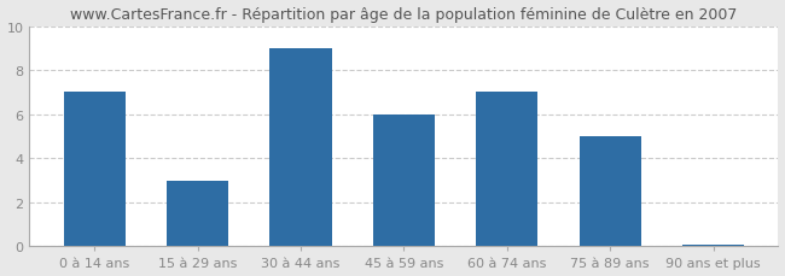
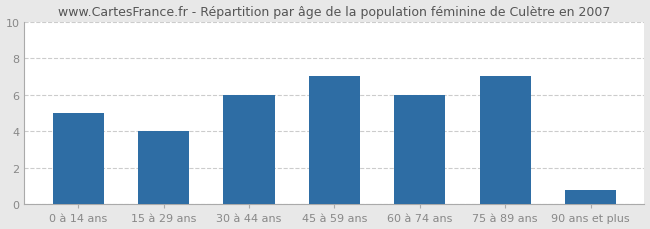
0 à 14 ans: 7.0 -> 5.0
15 à 29 ans: 3.0 -> 4.0
30 à 44 ans: 9.0 -> 6.0
45 à 59 ans: 6.0 -> 7.0
60 à 74 ans: 7.0 -> 6.0
75 à 89 ans: 5.0 -> 7.0
90 ans et plus: 0.1 -> 0.8
